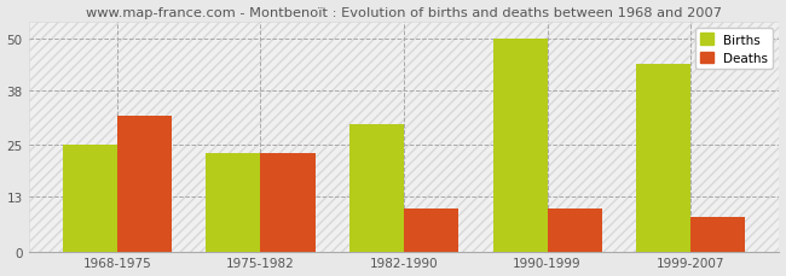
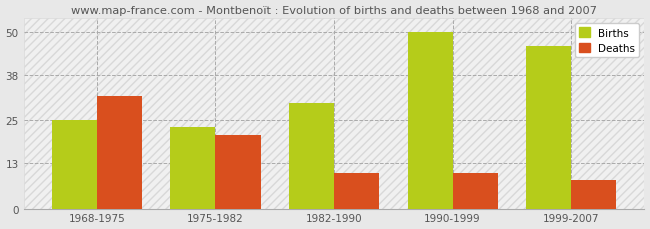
Deaths/1975-1982: 23 -> 21
Births/1999-2007: 44 -> 46
